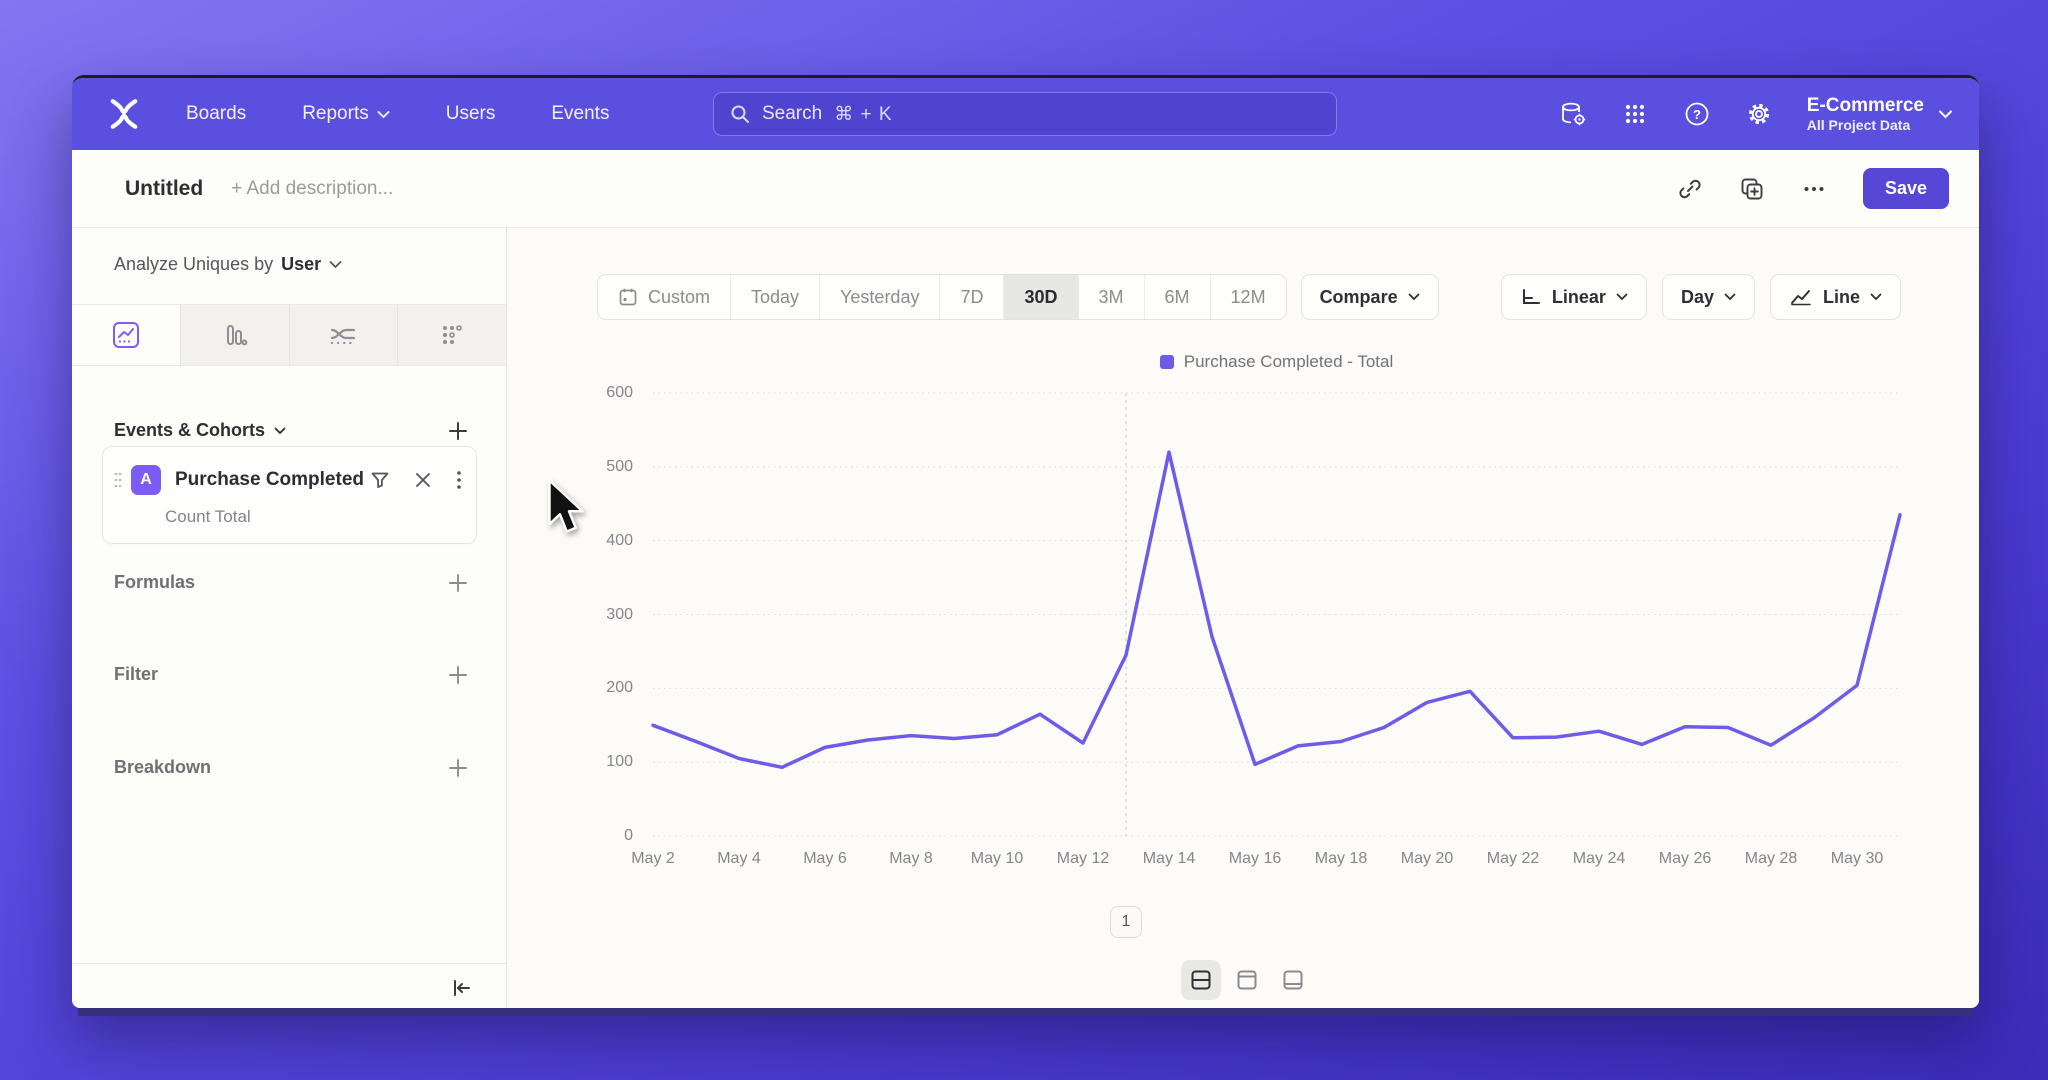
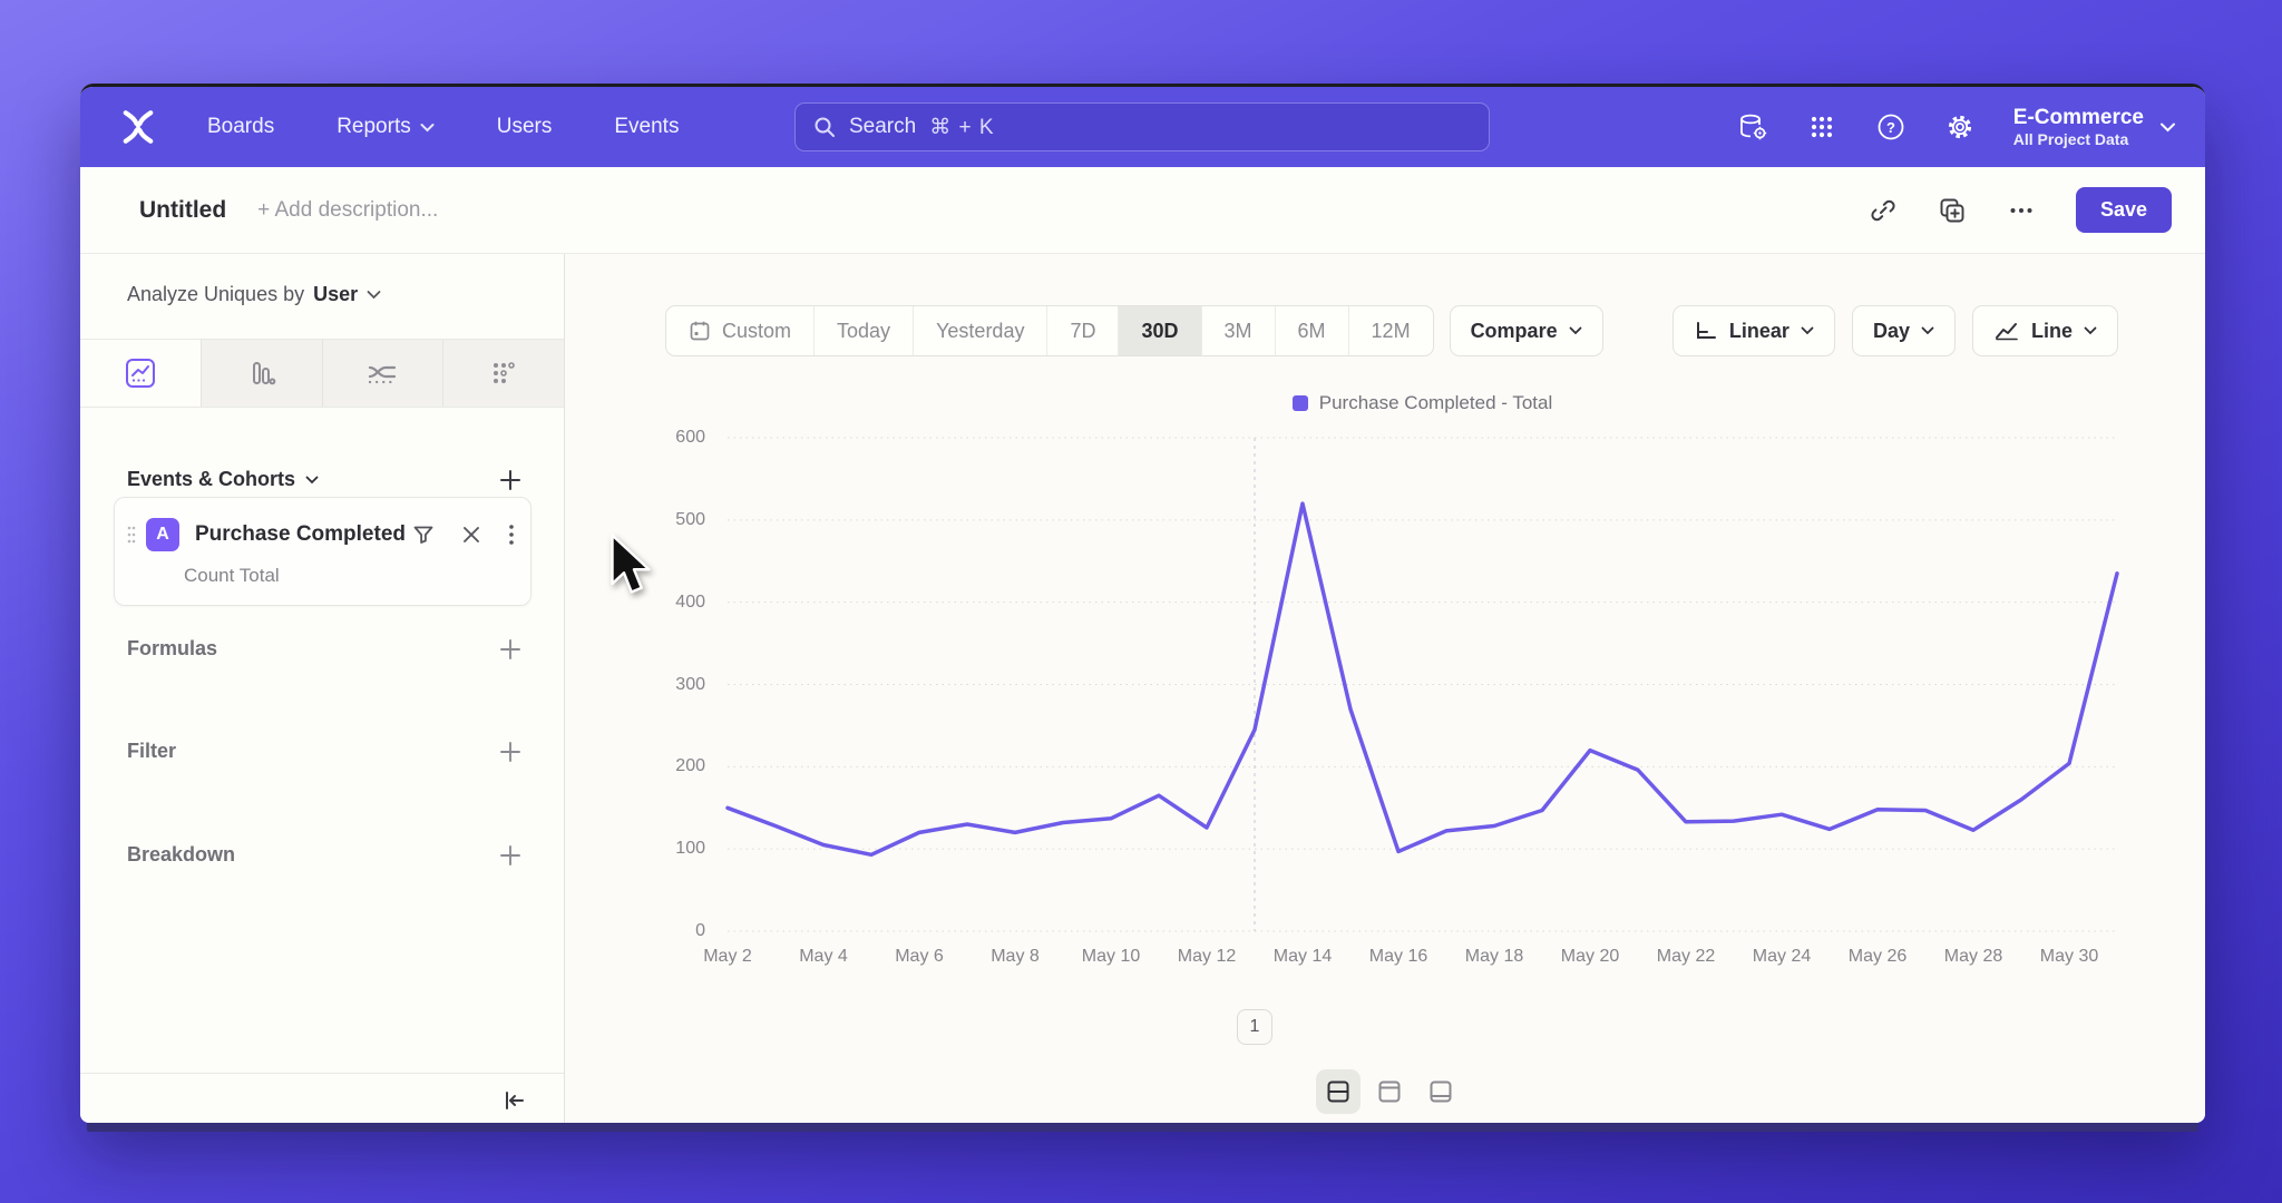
May 8: 140 -> 120
May 20: 180 -> 220
